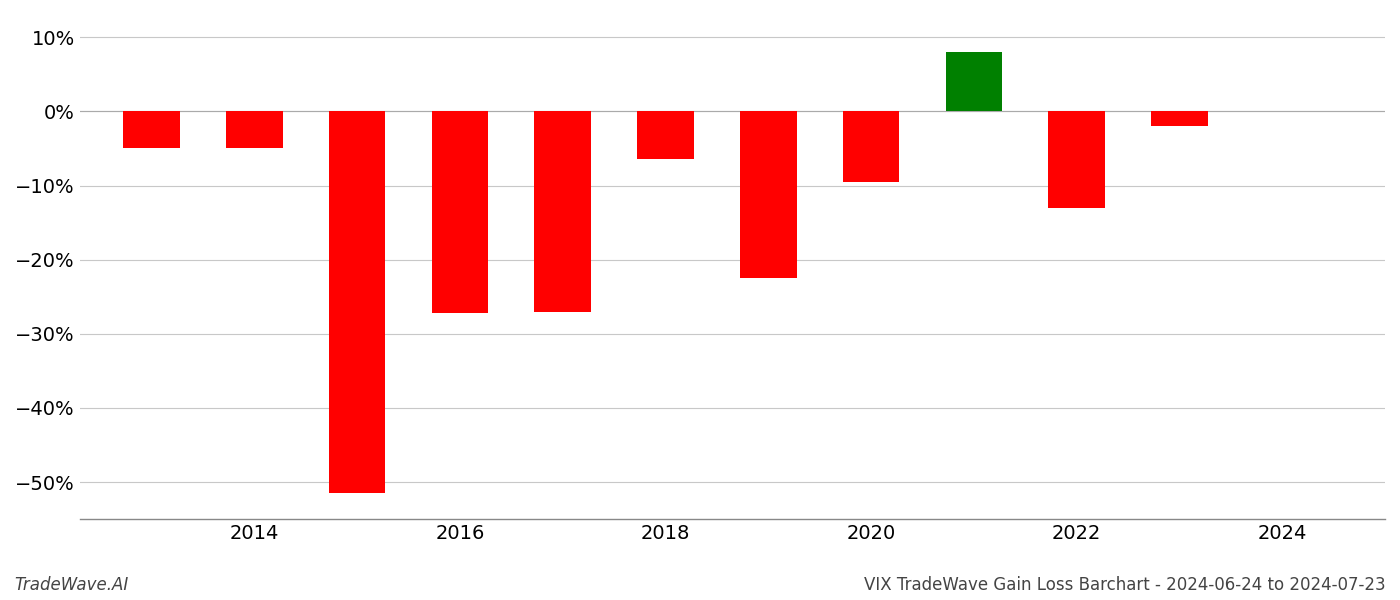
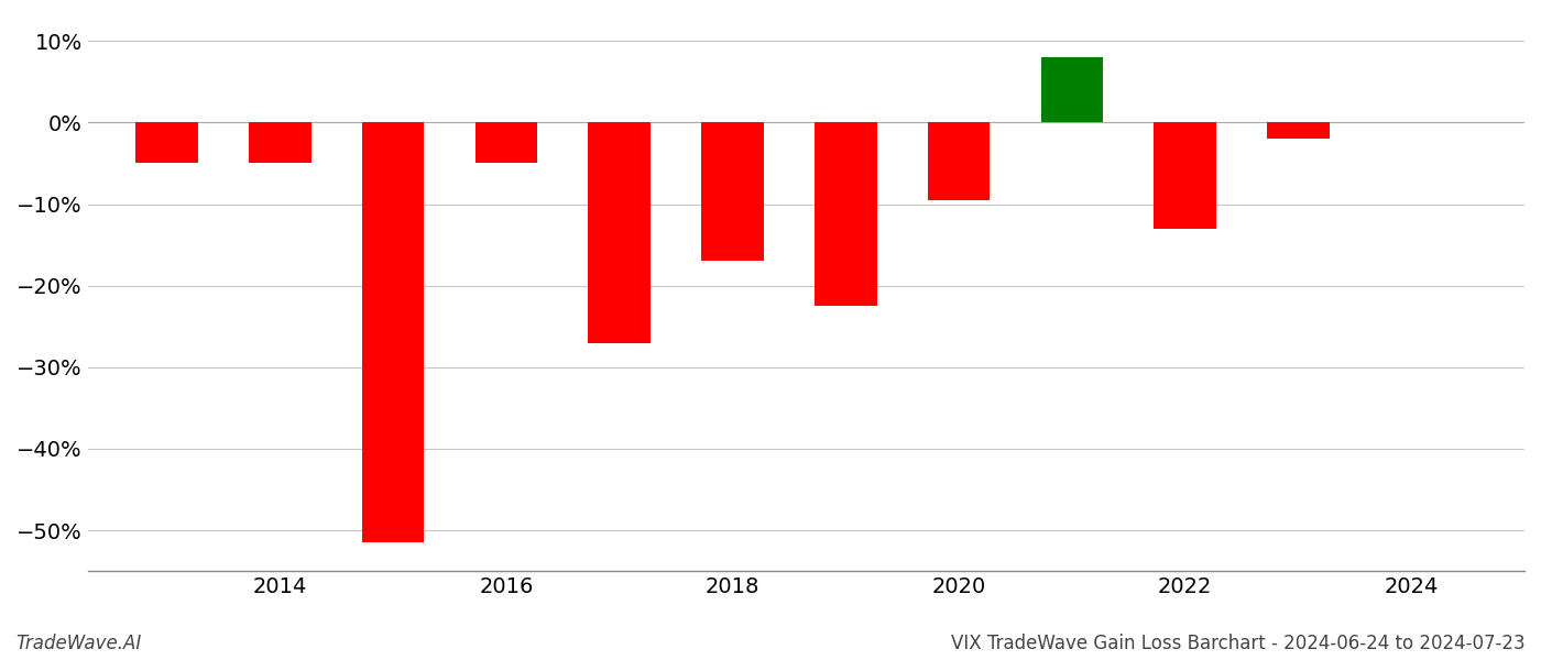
2016: -27.2% -> -5.0%
2018: -6.4% -> -17.0%
